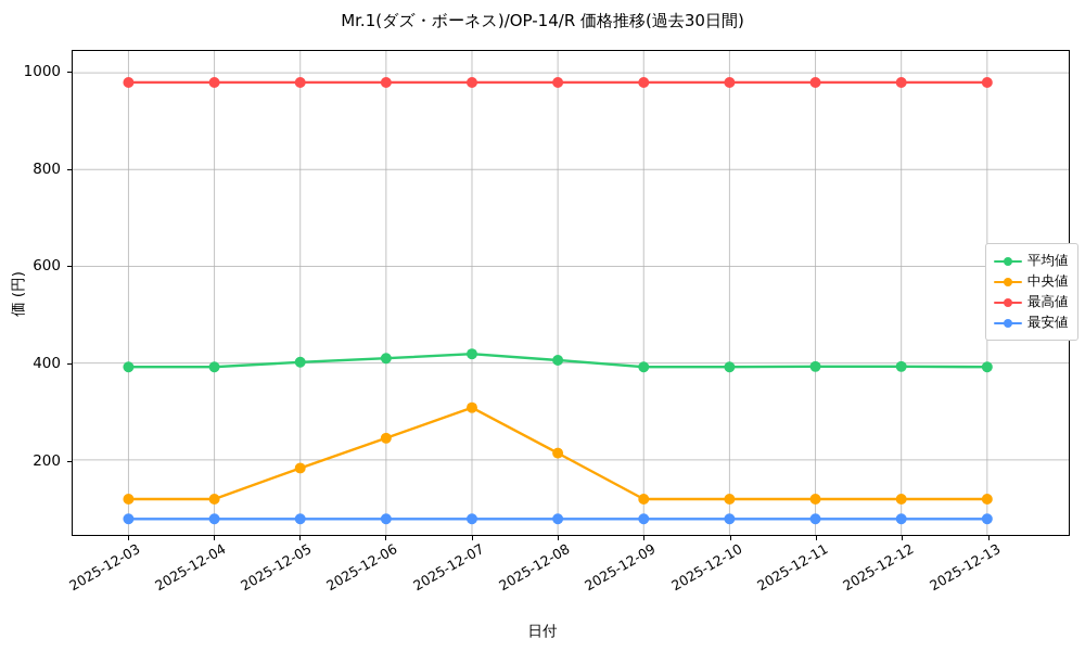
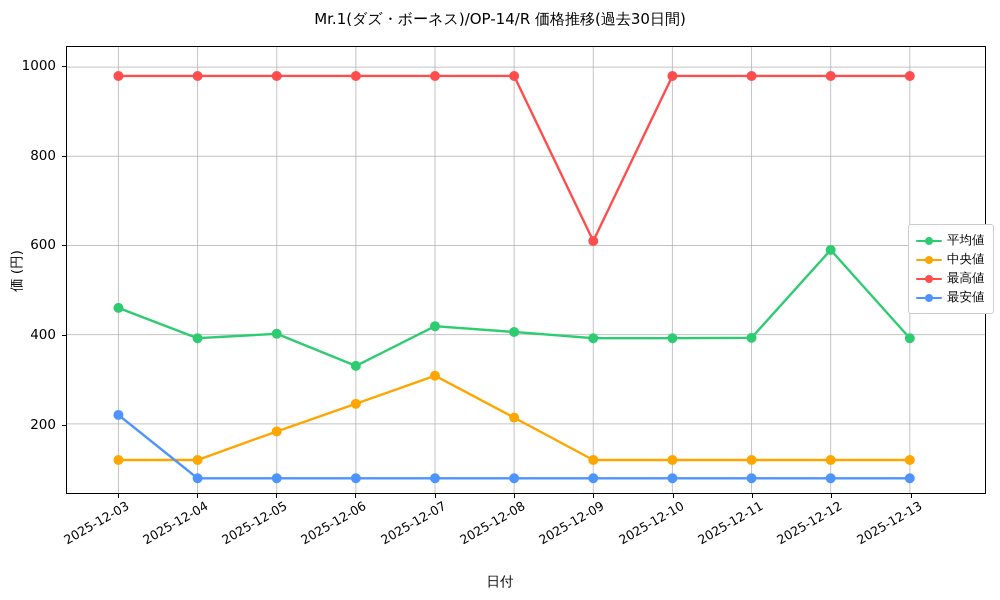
平均値/2025-12-03: 390 -> 460
最安値/2025-12-03: 80 -> 220
平均値/2025-12-06: 410 -> 330
最高値/2025-12-09: 980 -> 610
平均値/2025-12-12: 390 -> 590
